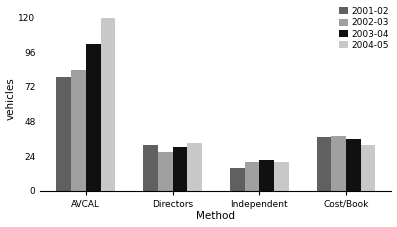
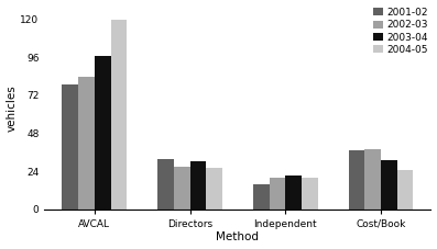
2003-04/AVCAL: 102 -> 97
2004-05/Directors: 33 -> 26
2003-04/Cost/Book: 36 -> 31
2004-05/Cost/Book: 32 -> 25
